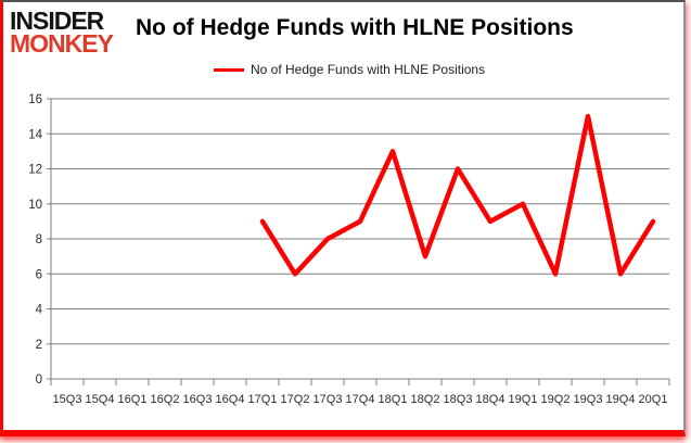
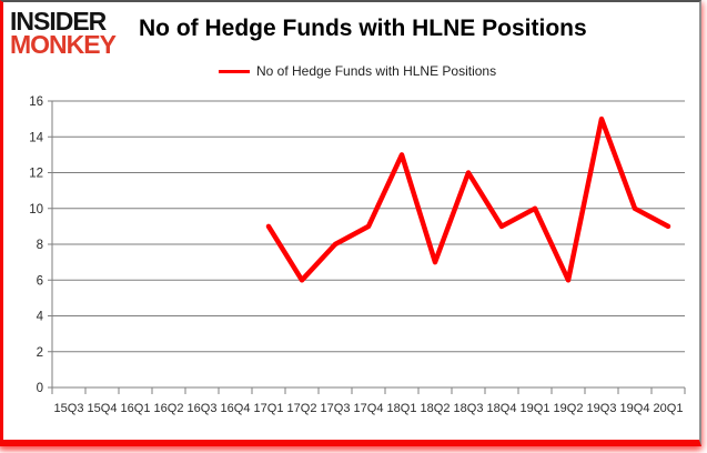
19Q4: 6 -> 10
